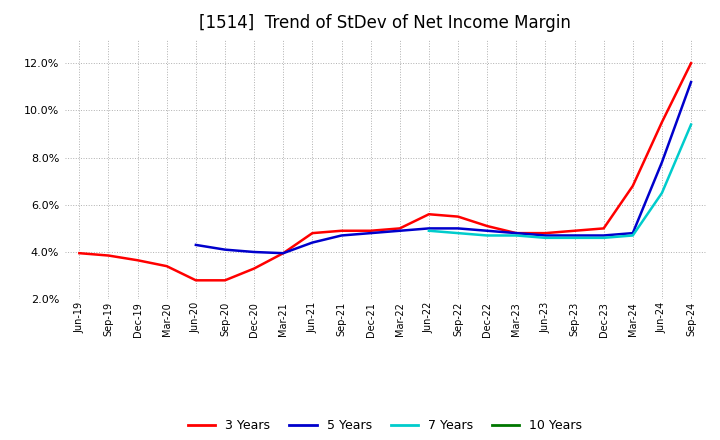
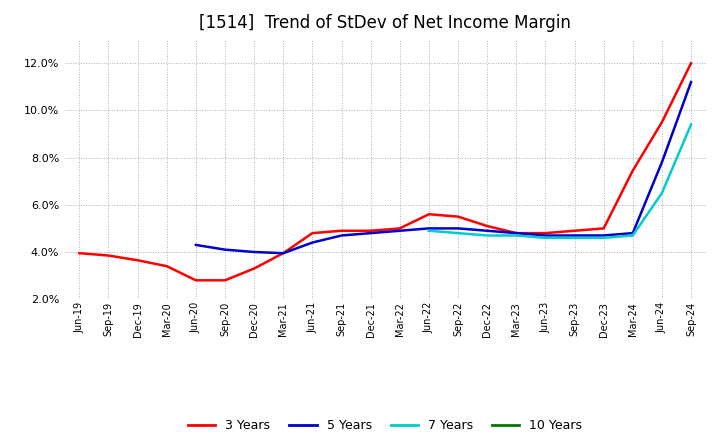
3 Years/Mar-24: 6.80% -> 7.45%
